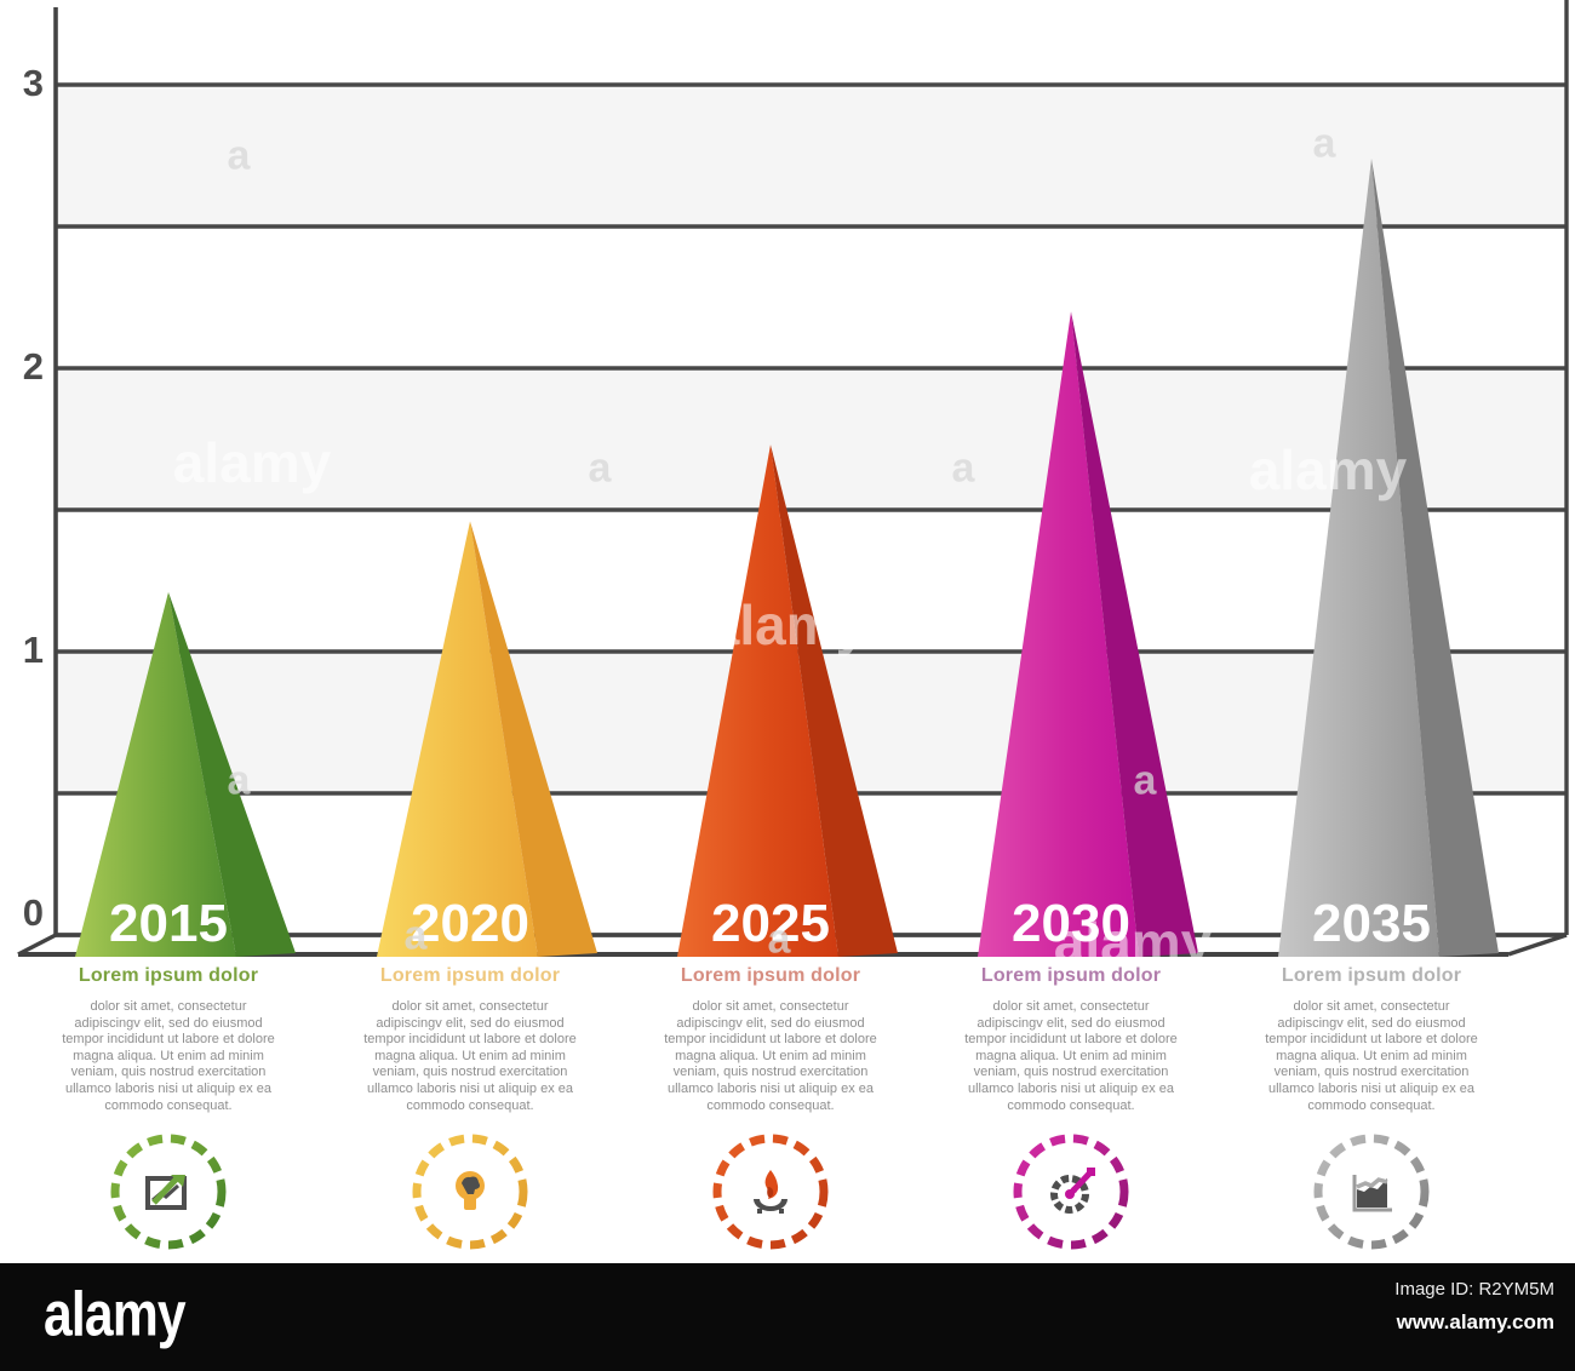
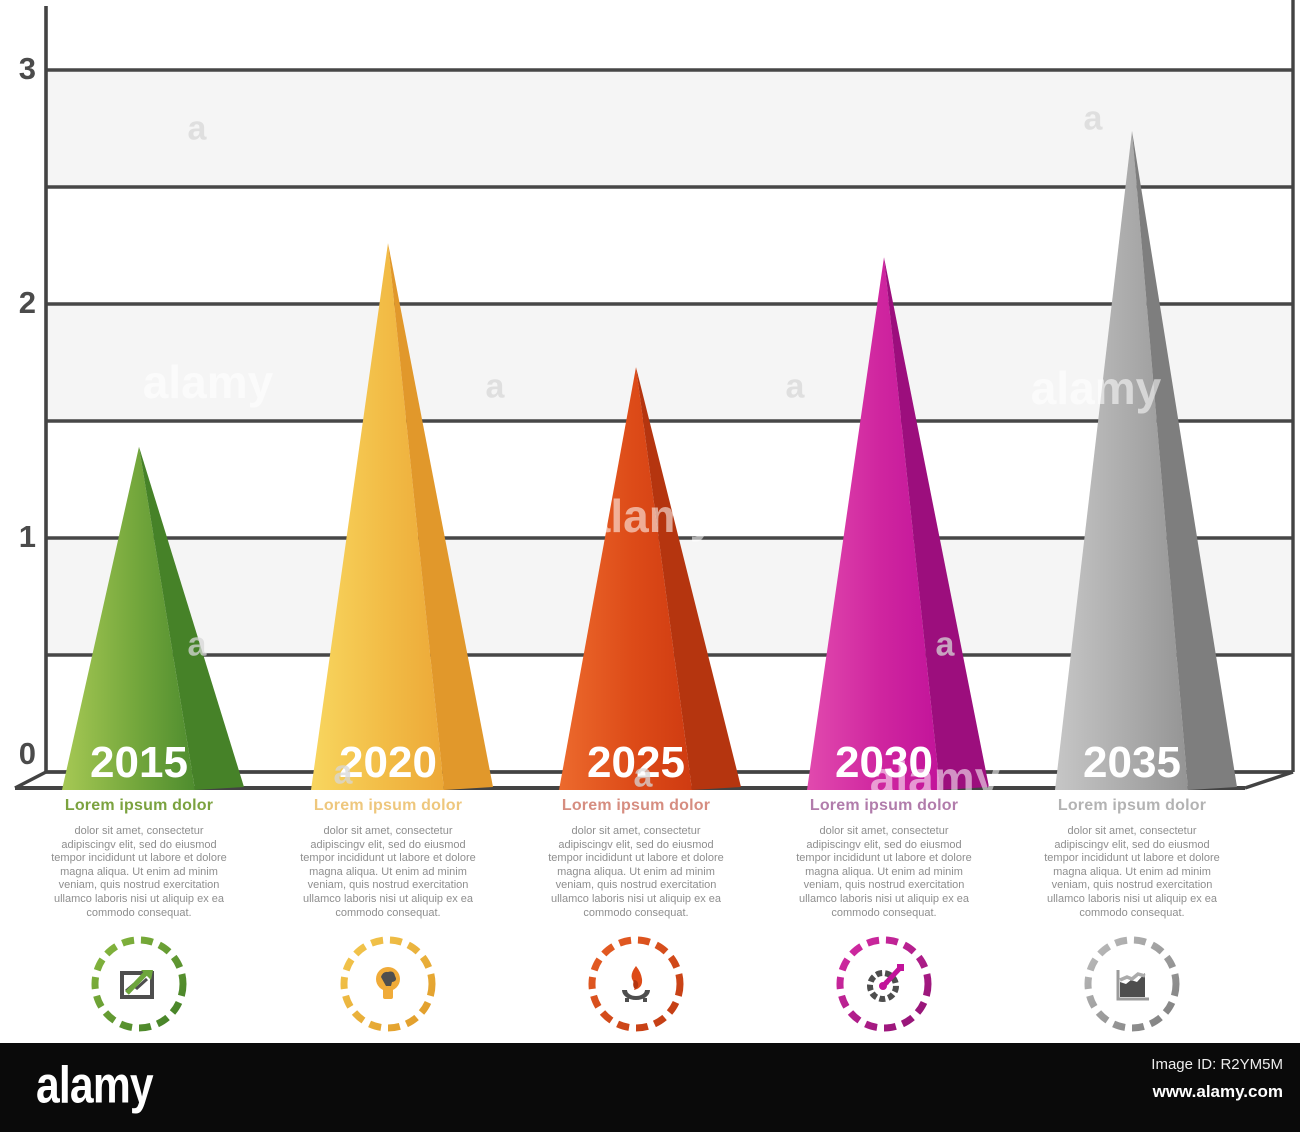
2015: 1.21 -> 1.39
2020: 1.46 -> 2.26
